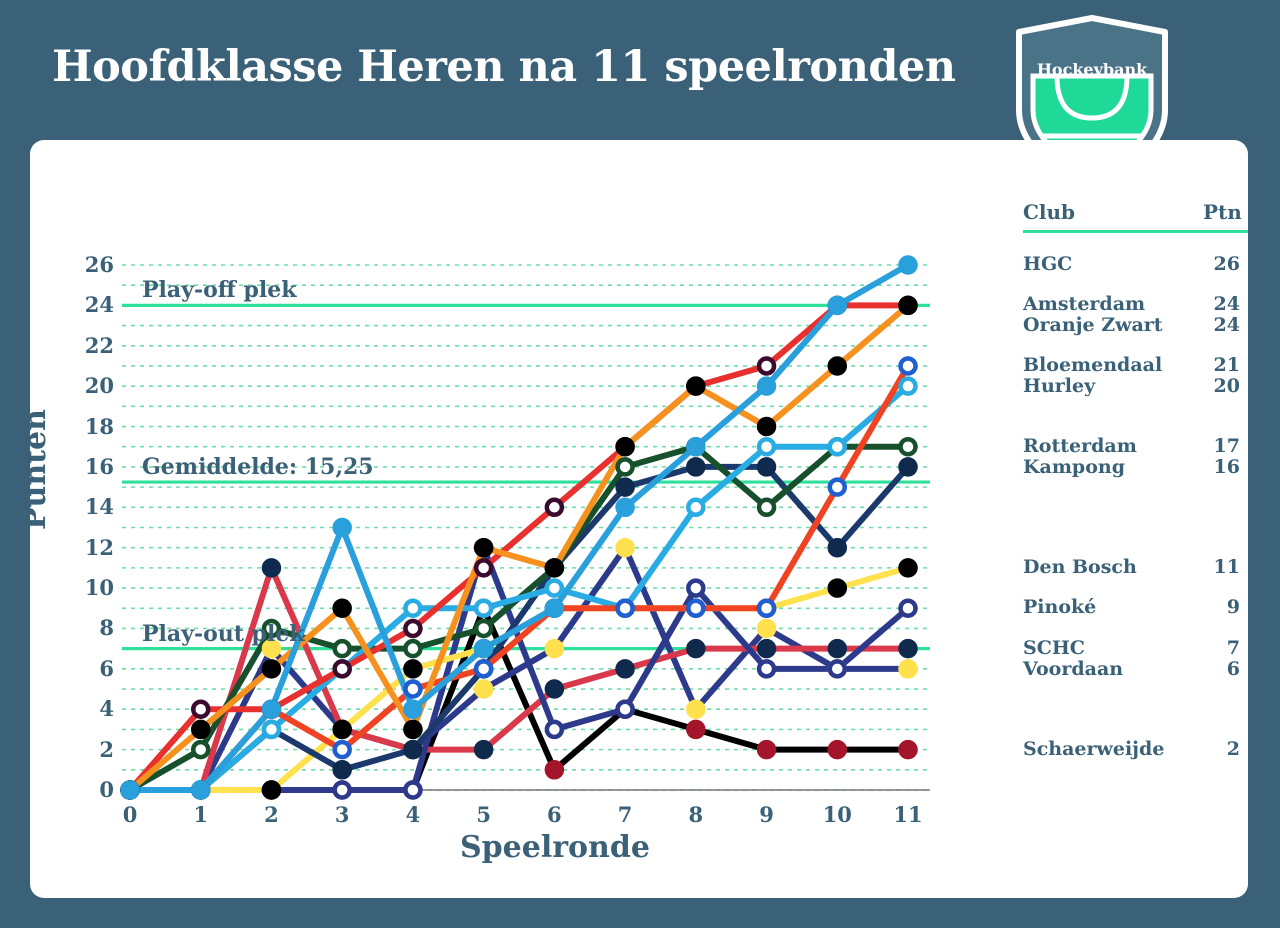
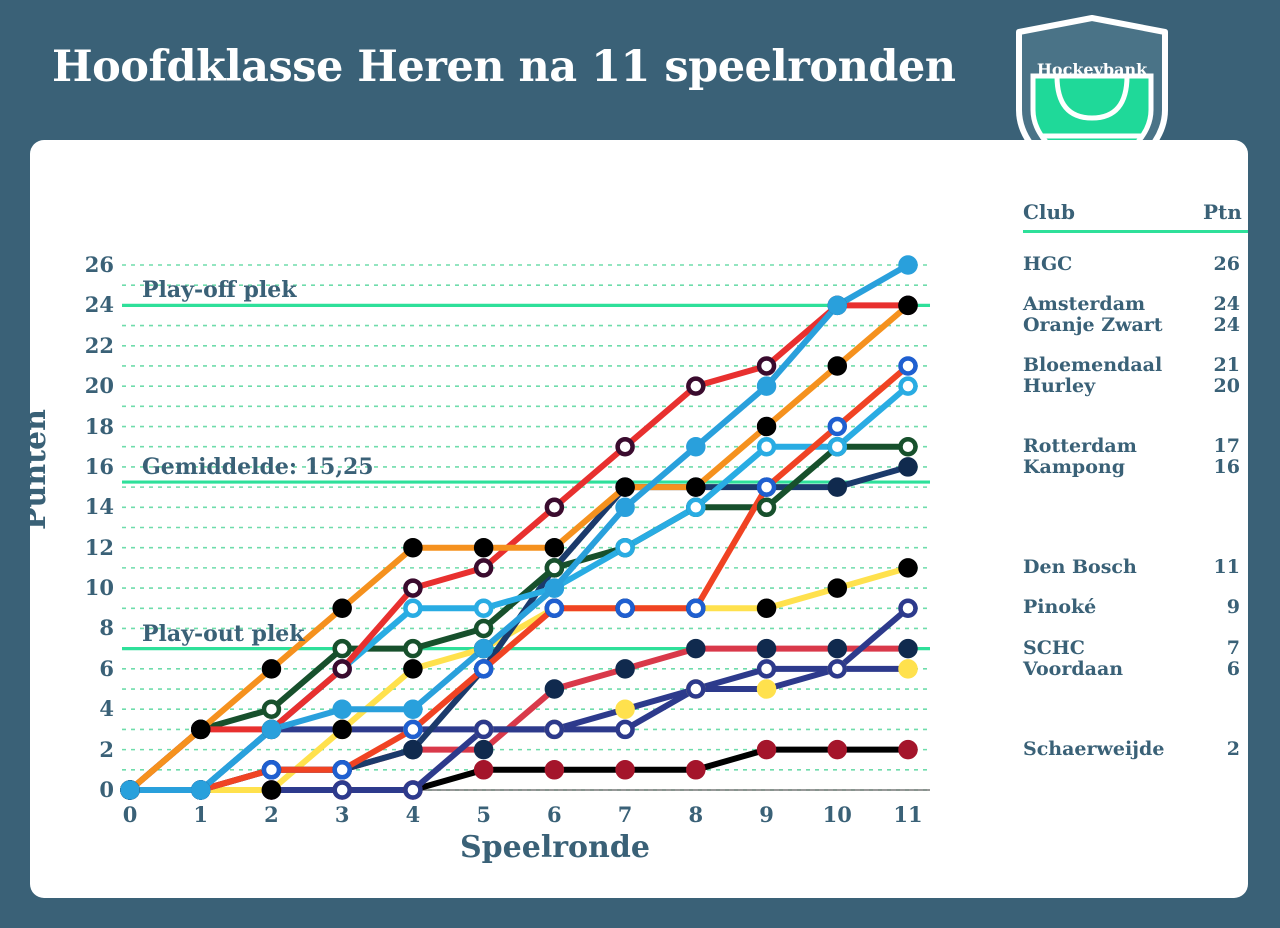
Oranje Zwart/1: 4 -> 3
Rotterdam/1: 2 -> 3
HGC/2: 4 -> 3
Oranje Zwart/2: 4 -> 3
Bloemendaal/2: 4 -> 1
Rotterdam/2: 8 -> 4
Kampong/2: 3 -> 1
SCHC/2: 11 -> 1
Voordaan/2: 7 -> 3
HGC/3: 13 -> 4
Bloemendaal/3: 2 -> 1
SCHC/3: 3 -> 1
Oranje Zwart/4: 8 -> 10
Amsterdam/4: 3 -> 12
Bloemendaal/4: 5 -> 3
Voordaan/4: 2 -> 3
Pinoké/5: 12 -> 3
Voordaan/5: 5 -> 3
Schaerweijde/5: 9 -> 1
HGC/6: 9 -> 10
Amsterdam/6: 11 -> 12
Voordaan/6: 7 -> 3
Amsterdam/7: 17 -> 15
Hurley/7: 9 -> 12
Rotterdam/7: 16 -> 12
Pinoké/7: 4 -> 3
Voordaan/7: 12 -> 4
Schaerweijde/7: 4 -> 1
Amsterdam/8: 20 -> 15
Rotterdam/8: 17 -> 14
Kampong/8: 16 -> 15
Pinoké/8: 10 -> 5
Voordaan/8: 4 -> 5
Schaerweijde/8: 3 -> 1
Bloemendaal/9: 9 -> 15
Kampong/9: 16 -> 15
Voordaan/9: 8 -> 5
Bloemendaal/10: 15 -> 18
Kampong/10: 12 -> 15
